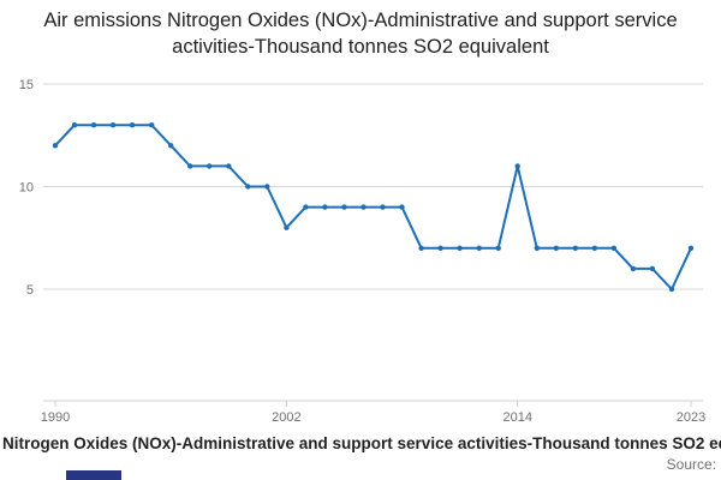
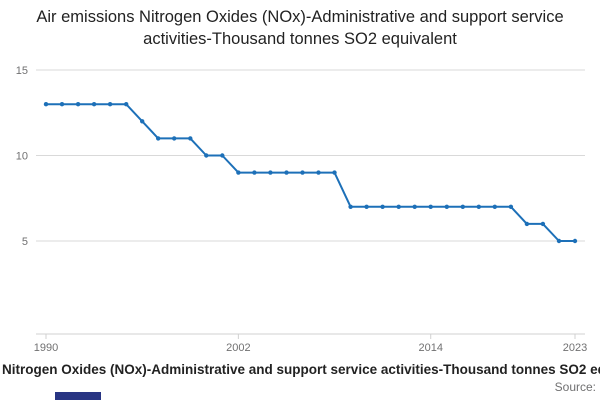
1990: 12 -> 13
2002: 8 -> 9
2014: 11 -> 7
2023: 7 -> 5
